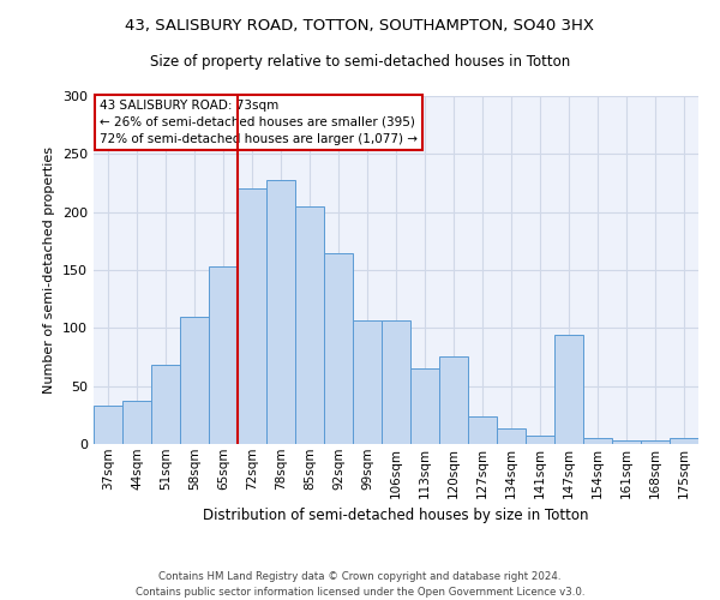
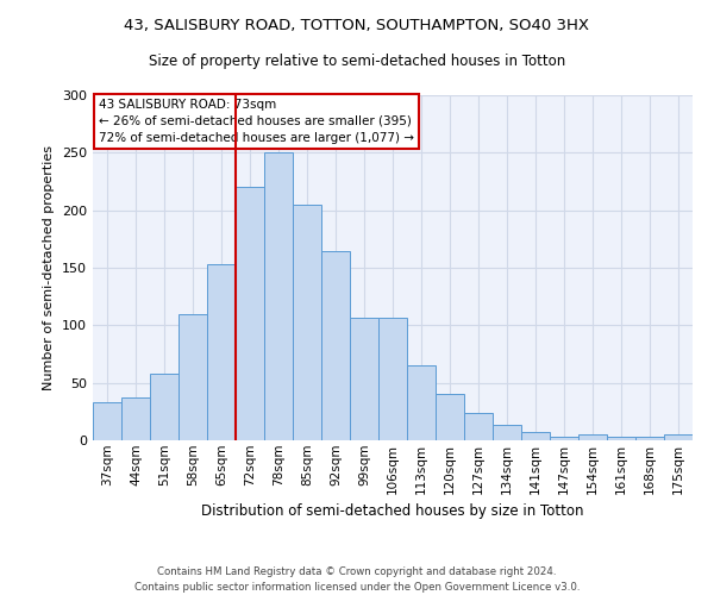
51sqm: 68 -> 58
78sqm: 228 -> 250
120sqm: 76 -> 40
147sqm: 94 -> 3
